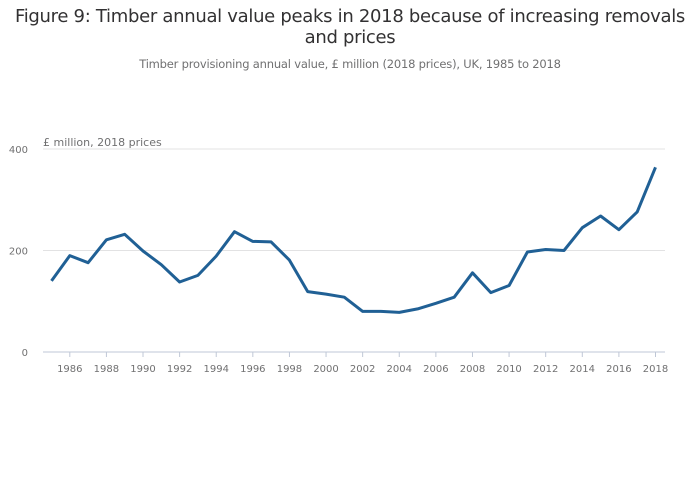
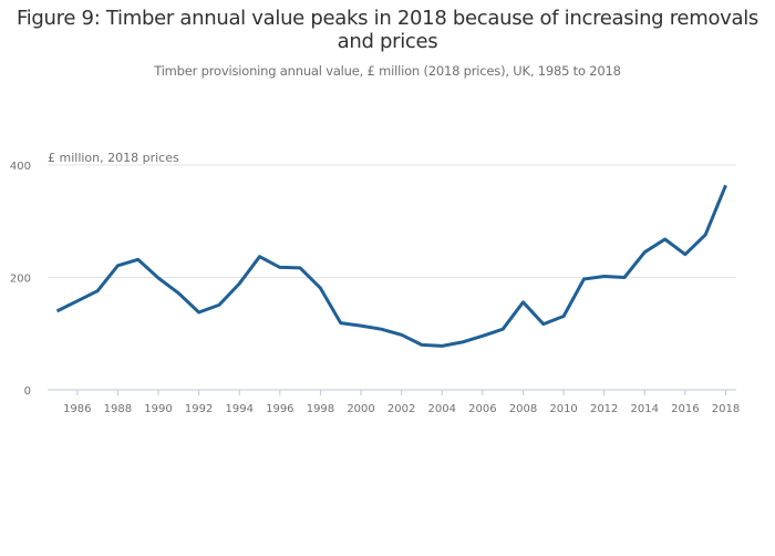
1986: 190 -> 160
2002: 80 -> 100
